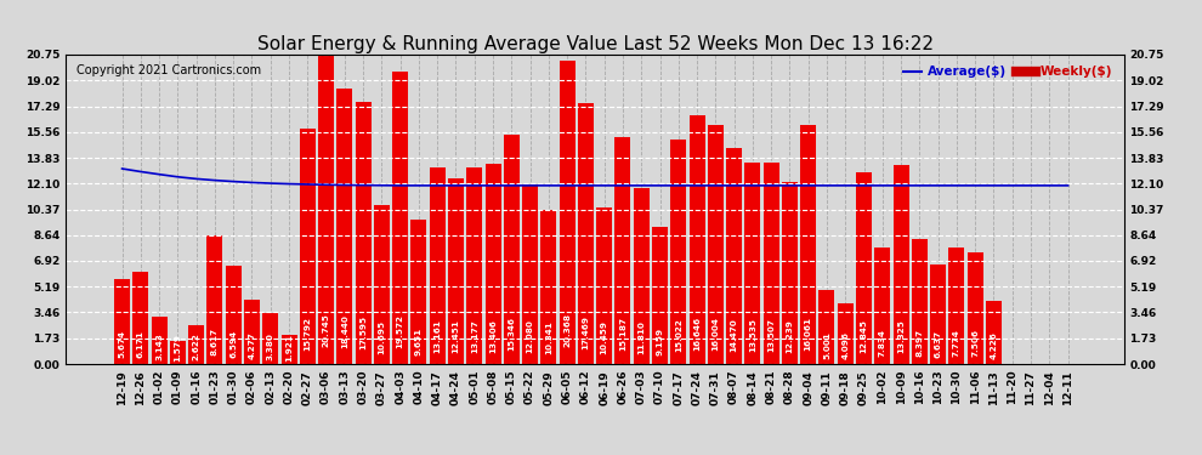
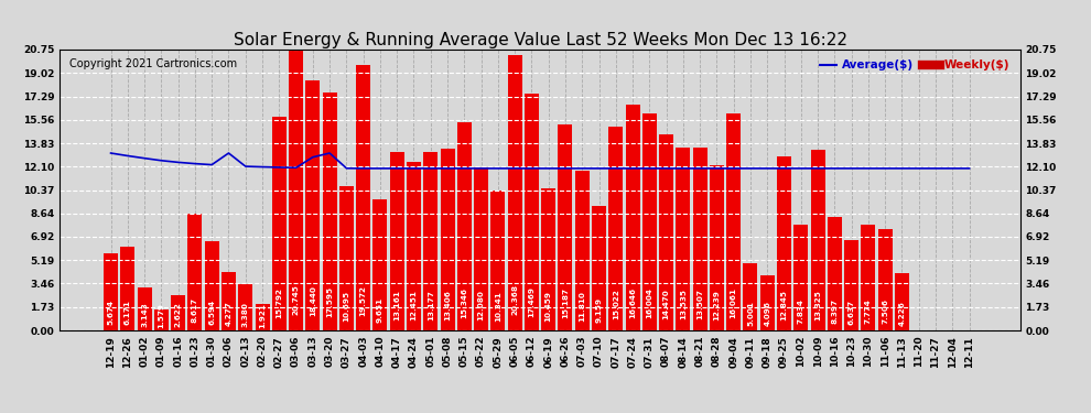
Average($)/02-06: 12.2 -> 13.1
Average($)/03-13: 12.0 -> 12.8
Average($)/03-20: 12.0 -> 13.1
